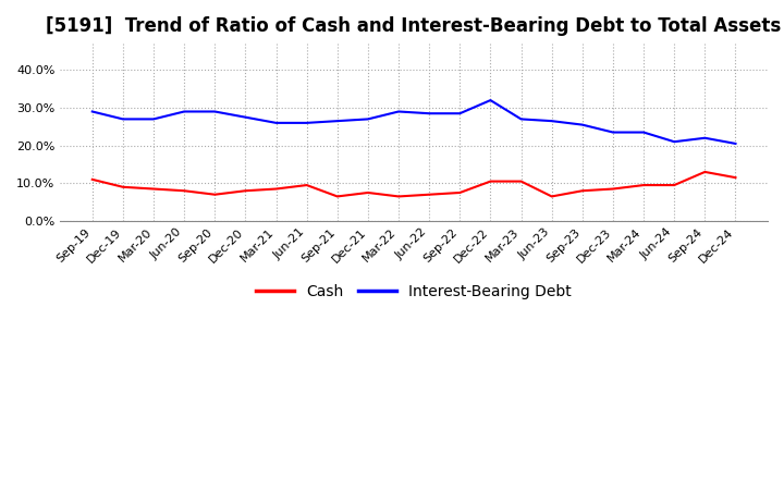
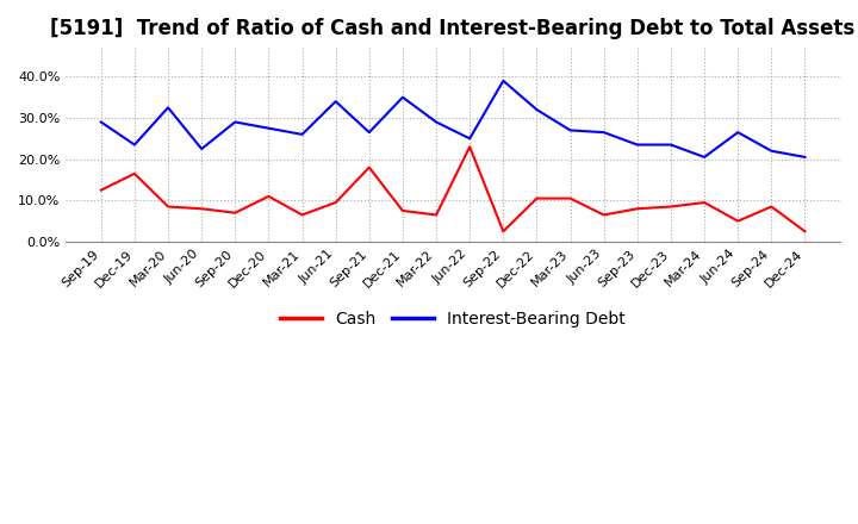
Cash/Sep-19: 11.0% -> 12.5%
Cash/Dec-19: 9.0% -> 16.5%
Interest-Bearing Debt/Dec-19: 27.0% -> 23.5%
Interest-Bearing Debt/Mar-20: 27.0% -> 32.5%
Interest-Bearing Debt/Jun-20: 29.0% -> 22.5%
Cash/Dec-20: 8.0% -> 11.0%
Cash/Mar-21: 8.5% -> 6.5%
Interest-Bearing Debt/Jun-21: 26.0% -> 34.0%
Cash/Sep-21: 6.5% -> 18.0%
Interest-Bearing Debt/Dec-21: 27.0% -> 35.0%
Cash/Jun-22: 7.0% -> 23.0%
Interest-Bearing Debt/Jun-22: 28.5% -> 25.0%
Cash/Sep-22: 7.5% -> 2.5%
Interest-Bearing Debt/Sep-22: 28.5% -> 39.0%
Interest-Bearing Debt/Sep-23: 25.5% -> 23.5%
Interest-Bearing Debt/Mar-24: 23.5% -> 20.5%
Cash/Jun-24: 9.5% -> 5.0%
Interest-Bearing Debt/Jun-24: 21.0% -> 26.5%
Cash/Sep-24: 13.0% -> 8.5%
Cash/Dec-24: 11.5% -> 2.5%
